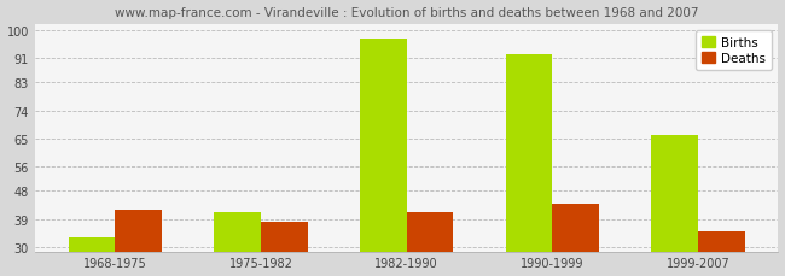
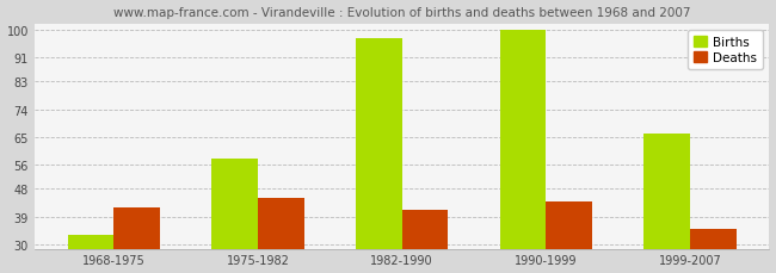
Births/1975-1982: 41 -> 58
Deaths/1975-1982: 38 -> 45
Births/1990-1999: 92 -> 100
